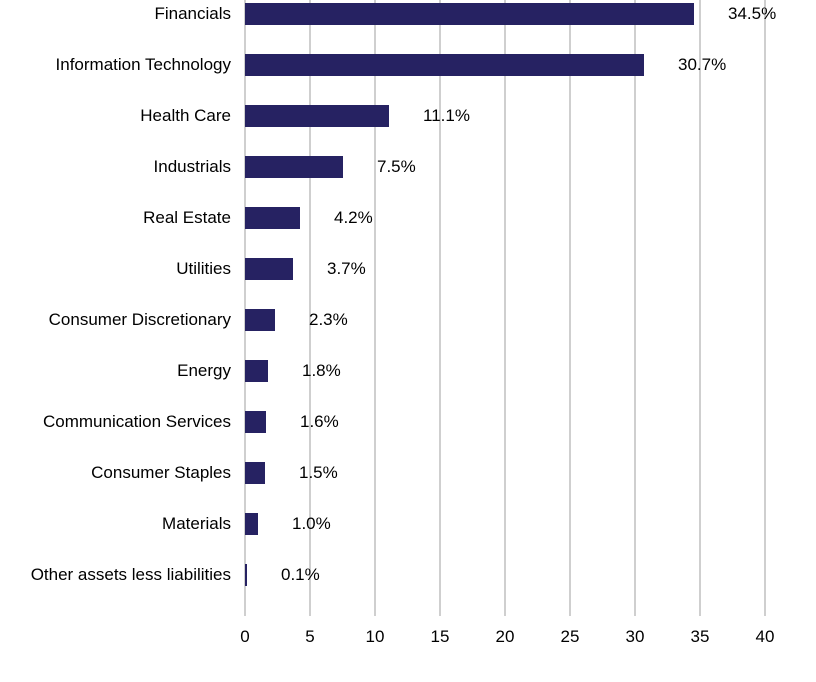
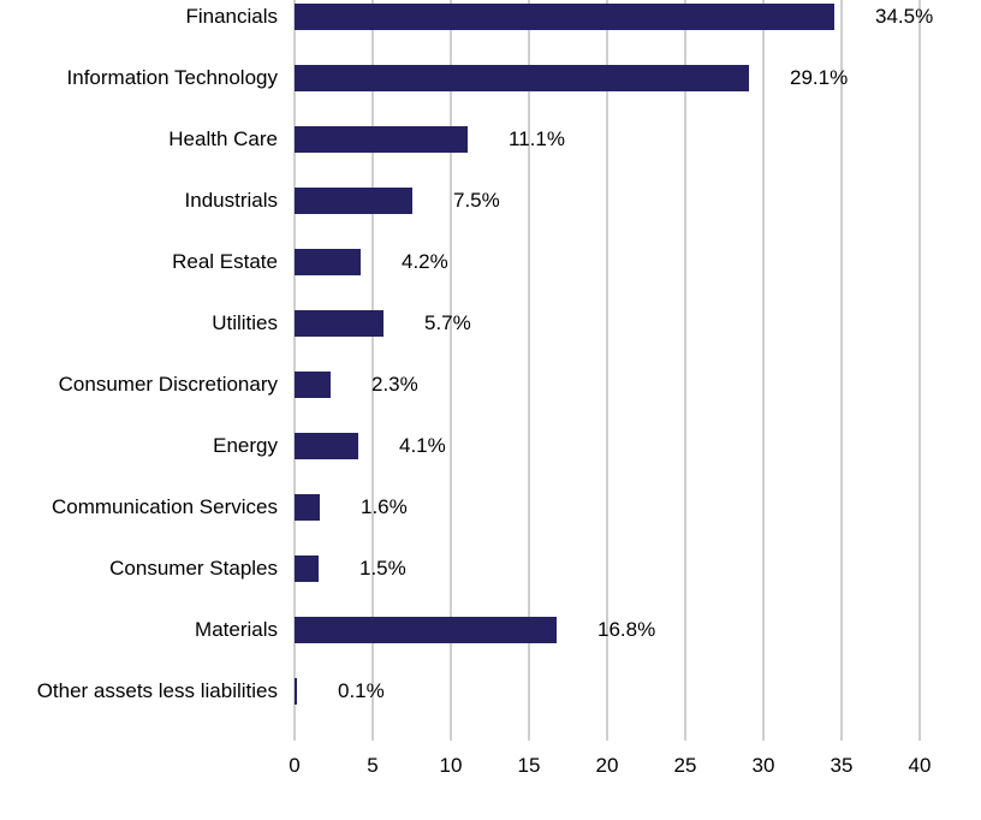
Information Technology: 30.7% -> 29.1%
Utilities: 3.7% -> 5.7%
Energy: 1.8% -> 4.1%
Materials: 1.0% -> 16.8%
